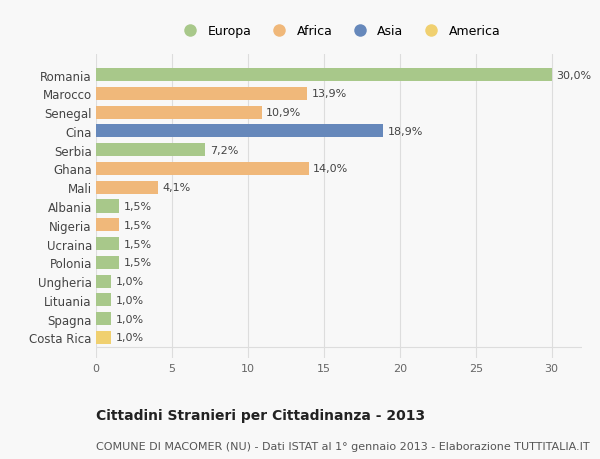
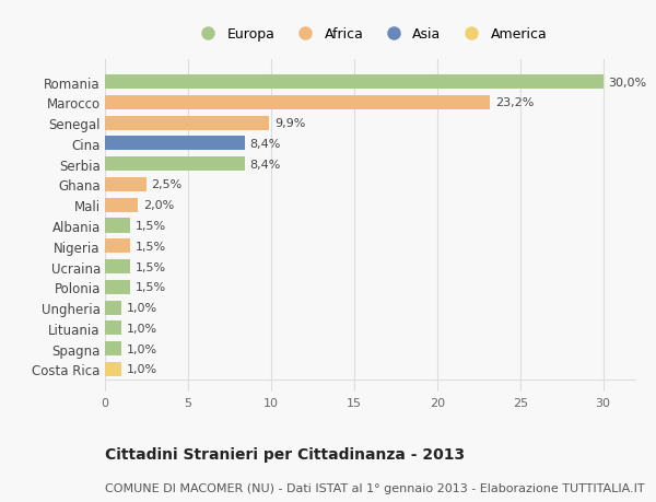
Marocco: 13,9% -> 23,2%
Senegal: 10,9% -> 9,9%
Cina: 18,9% -> 8,4%
Serbia: 7,2% -> 8,4%
Ghana: 14,0% -> 2,5%
Mali: 4,1% -> 2,0%
